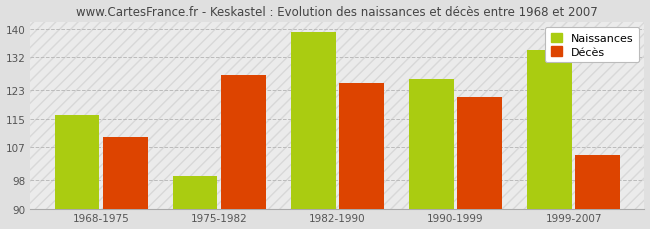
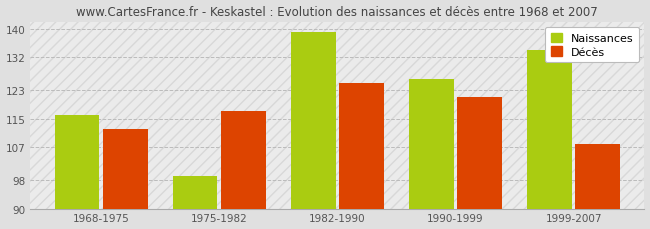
Décès/1968-1975: 110 -> 112
Décès/1975-1982: 127 -> 117
Décès/1999-2007: 105 -> 108
